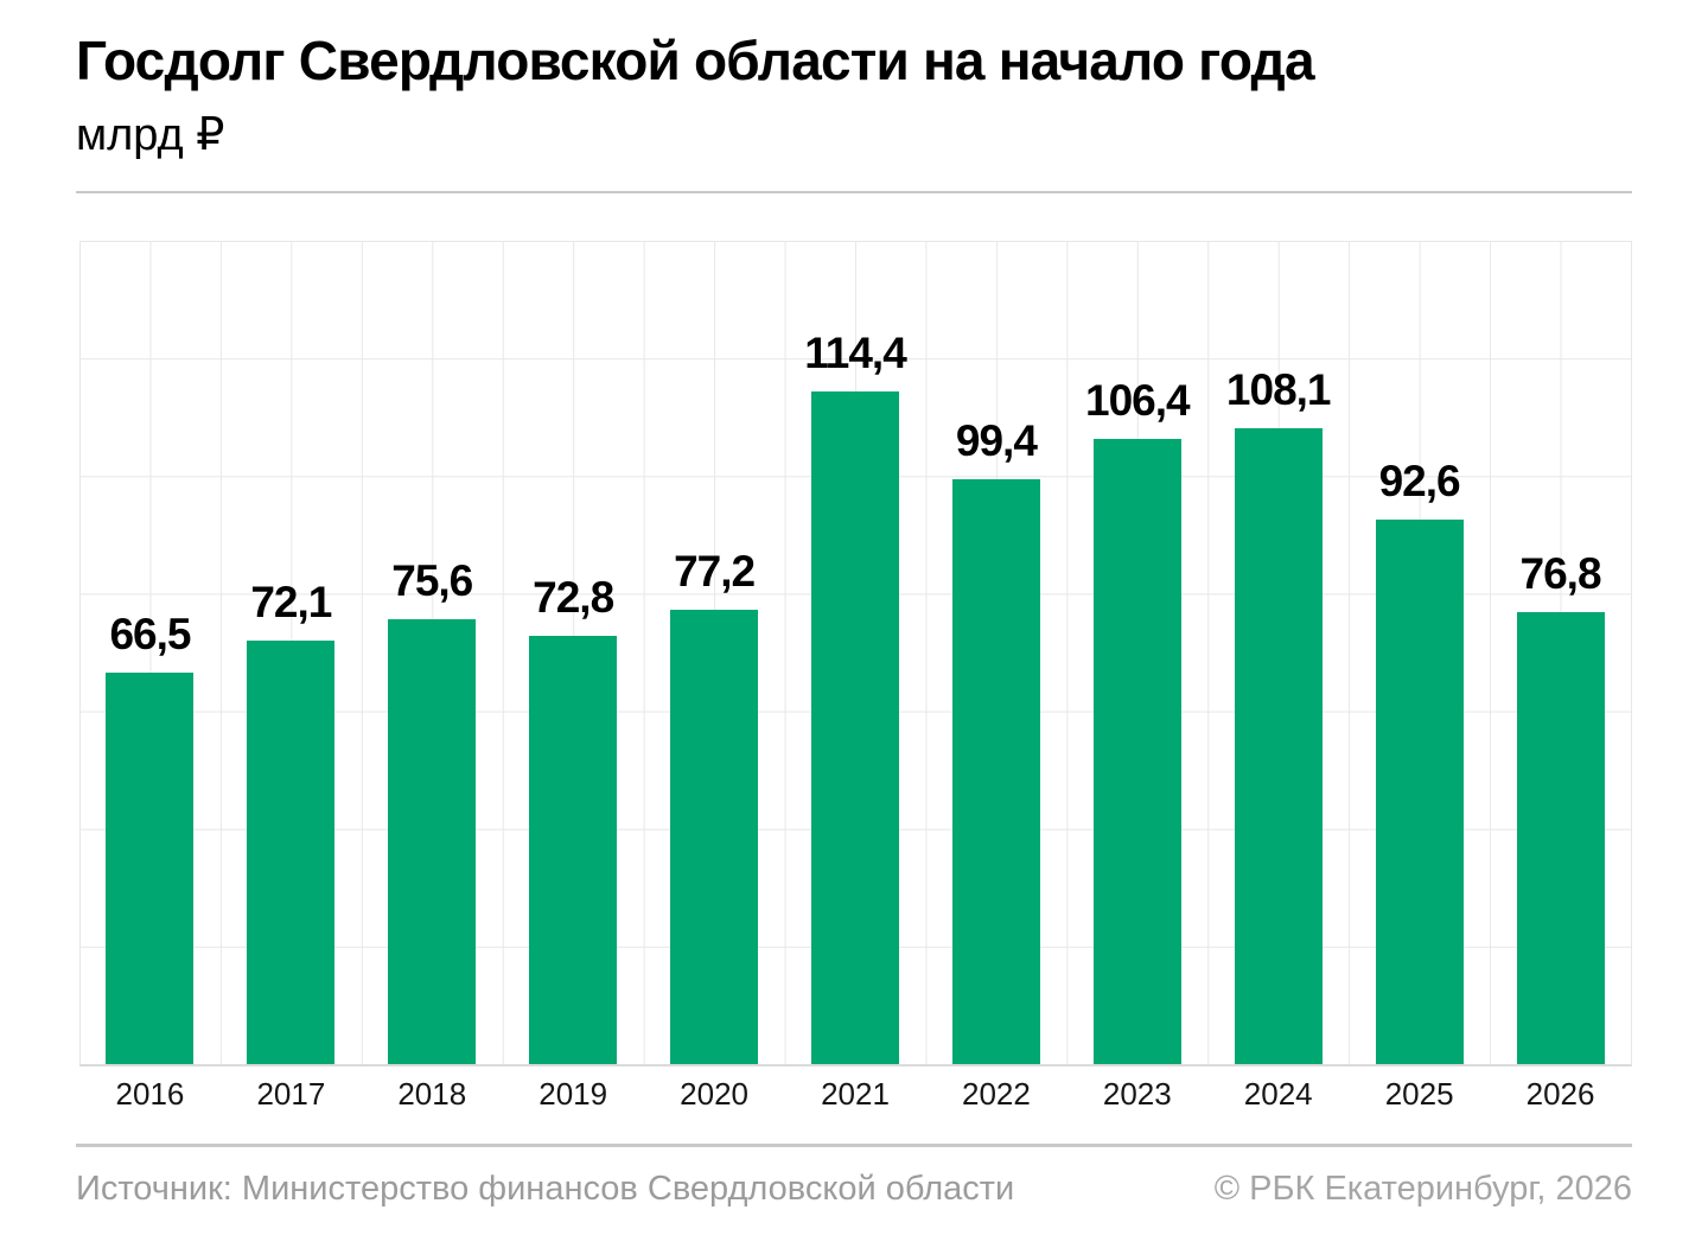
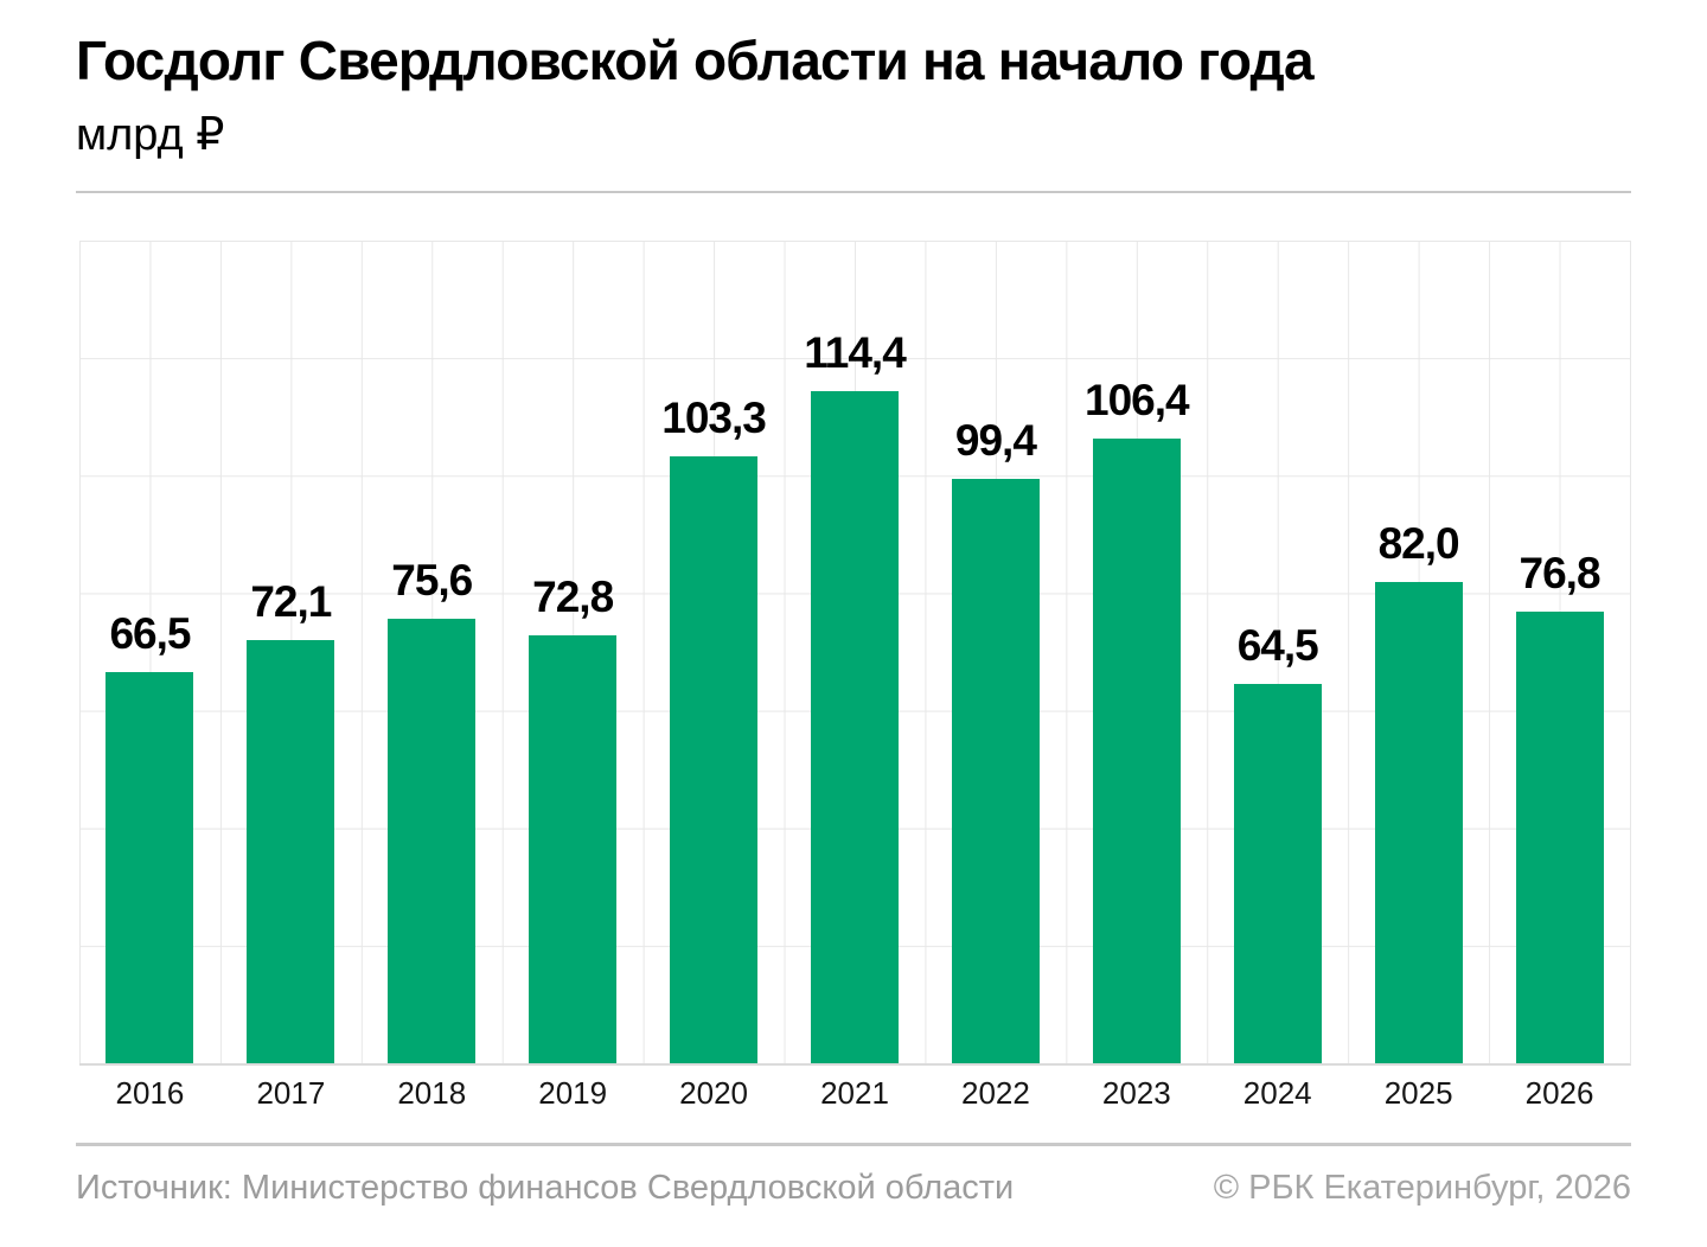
2020: 77,2 -> 103,3
2024: 108,1 -> 64,5
2025: 92,6 -> 82,0
